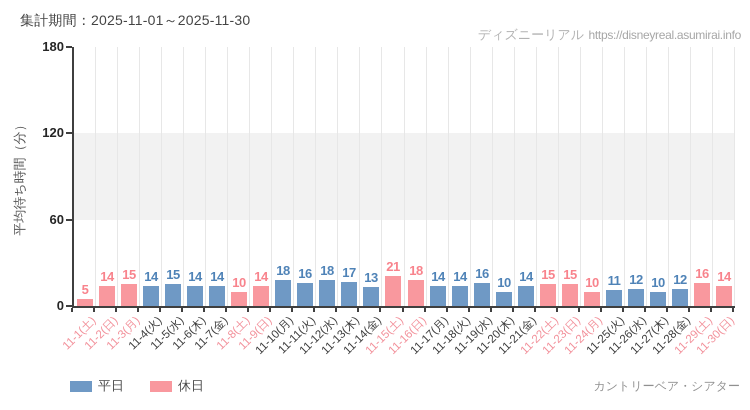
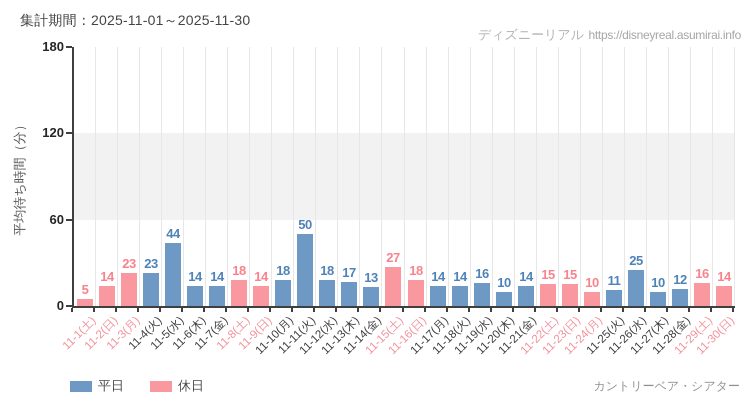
11-3(月): 15 -> 23
11-4(火): 14 -> 23
11-5(水): 15 -> 44
11-8(土): 10 -> 18
11-11(火): 16 -> 50
11-15(土): 21 -> 27
11-26(水): 12 -> 25
